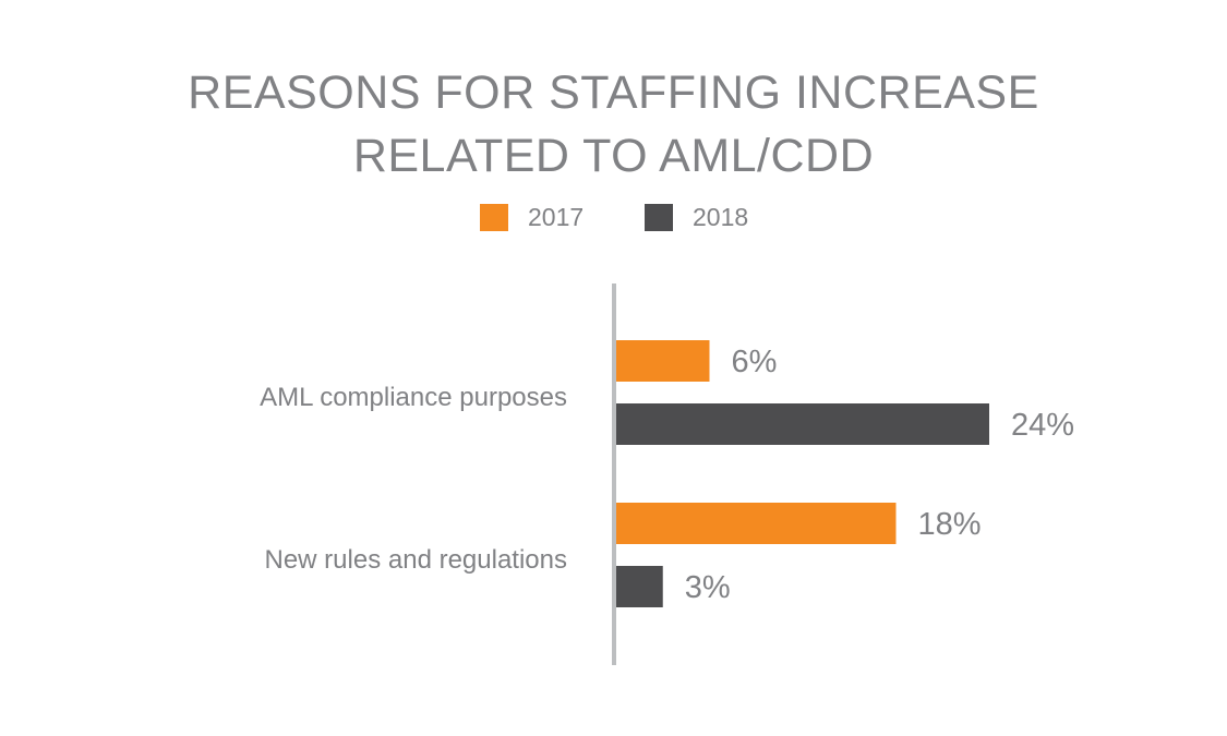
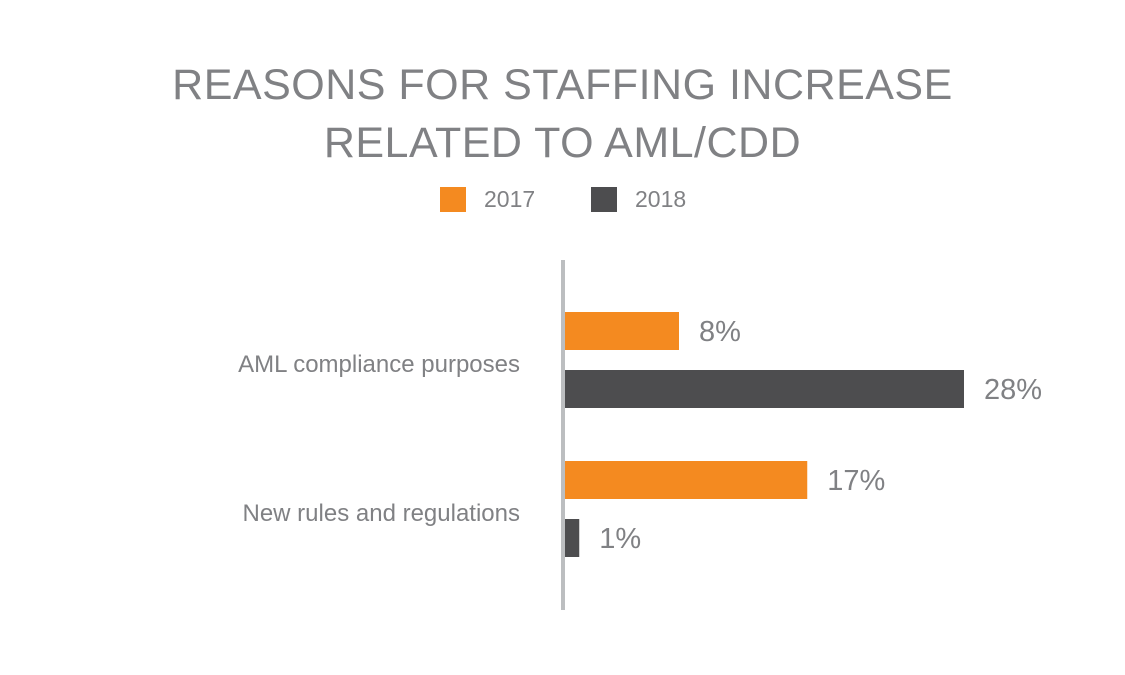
2017/AML compliance purposes: 6% -> 8%
2018/AML compliance purposes: 24% -> 28%
2017/New rules and regulations: 18% -> 17%
2018/New rules and regulations: 3% -> 1%
